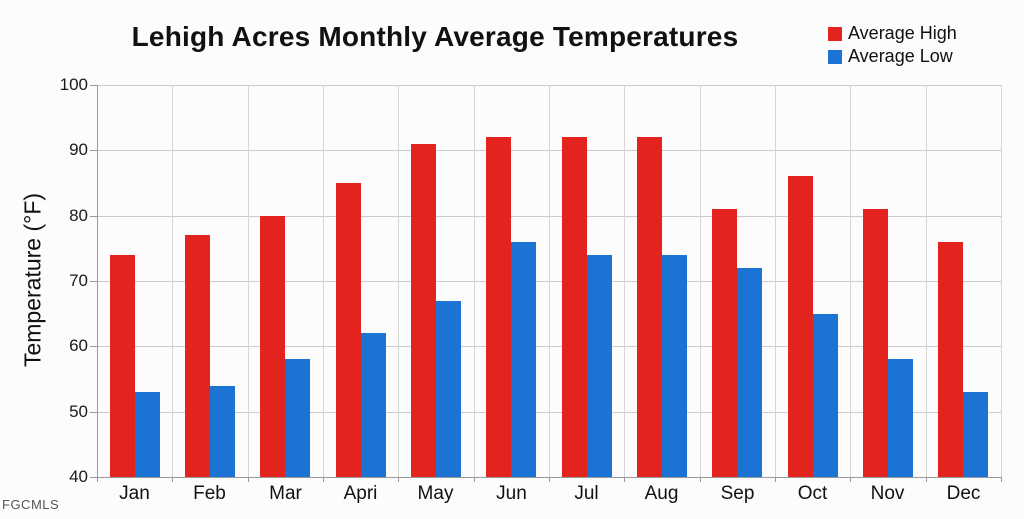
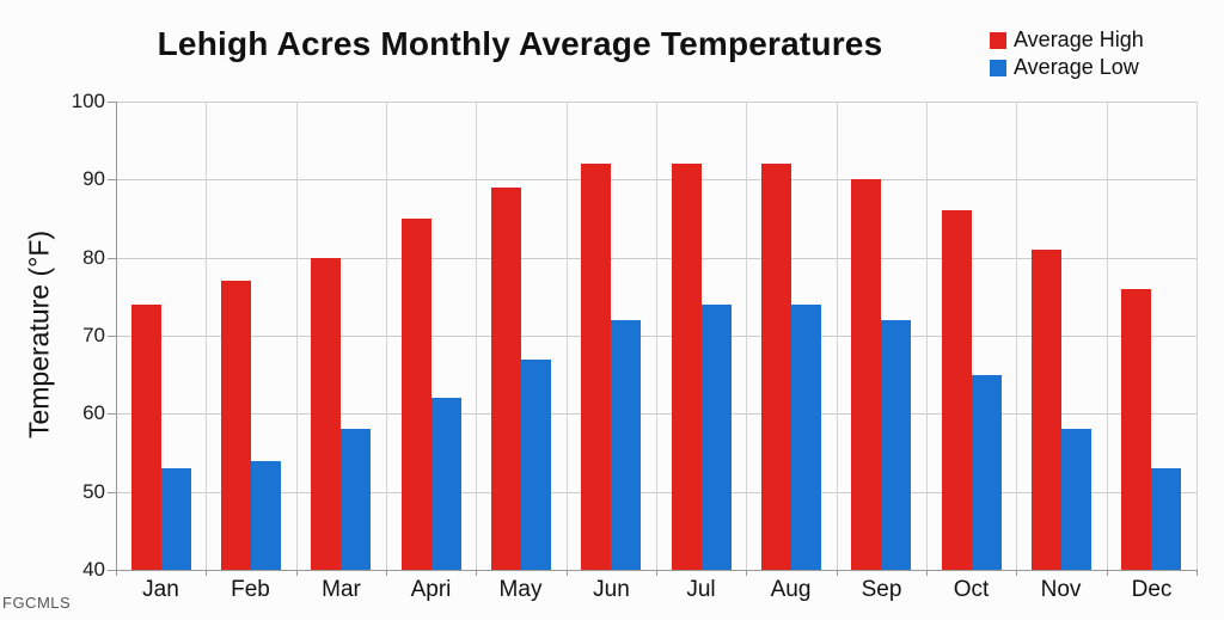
Average High/May: 91 -> 89
Average Low/Jun: 76 -> 72
Average High/Sep: 81 -> 90
